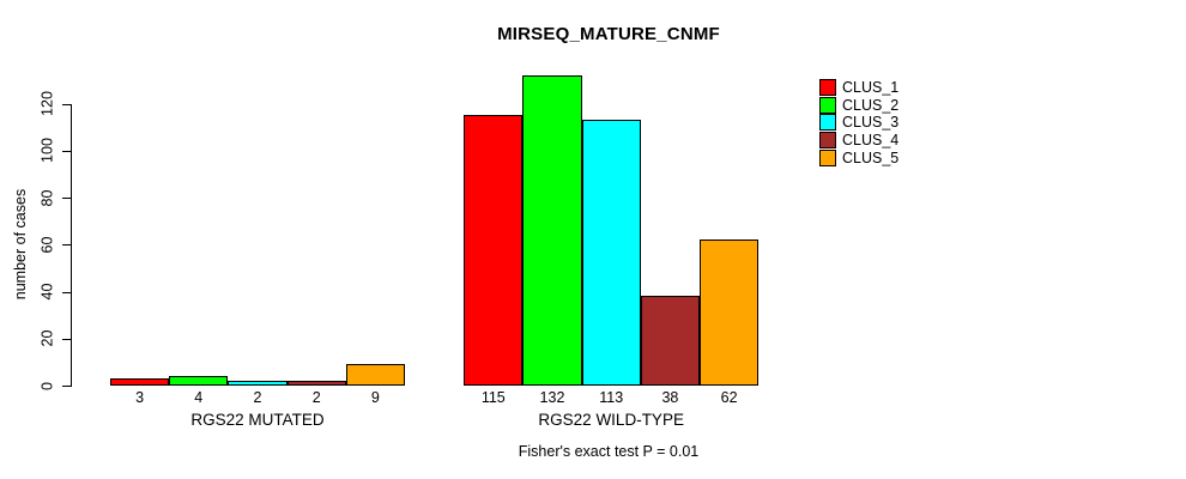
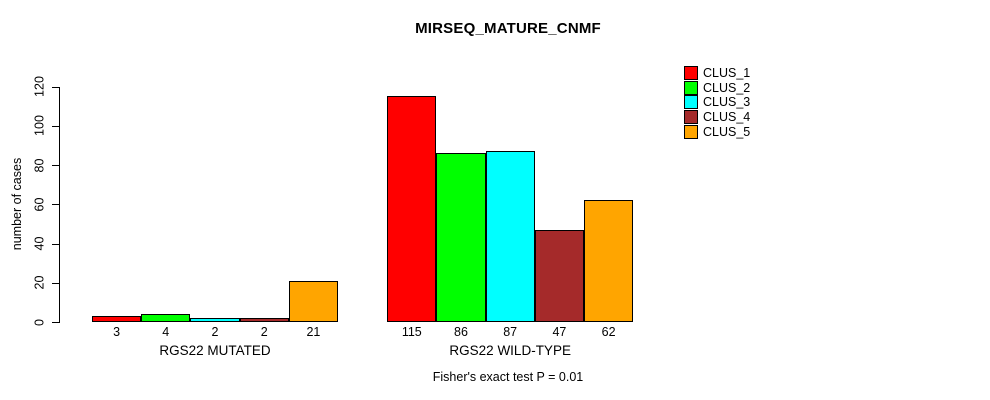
CLUS_5/RGS22 MUTATED: 9 -> 21
CLUS_2/RGS22 WILD-TYPE: 132 -> 86
CLUS_3/RGS22 WILD-TYPE: 113 -> 87
CLUS_4/RGS22 WILD-TYPE: 38 -> 47
